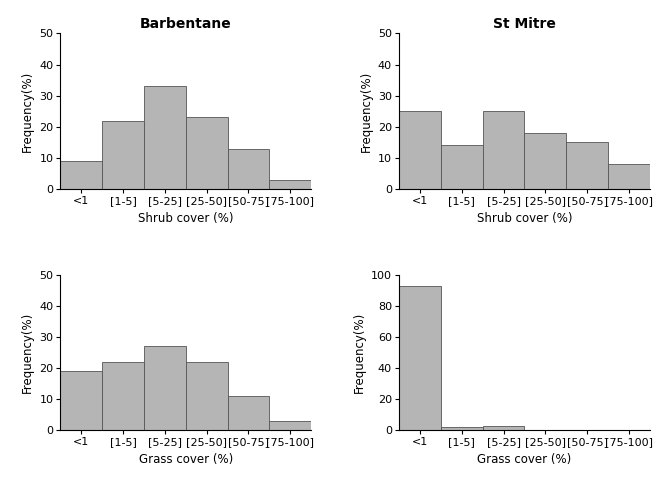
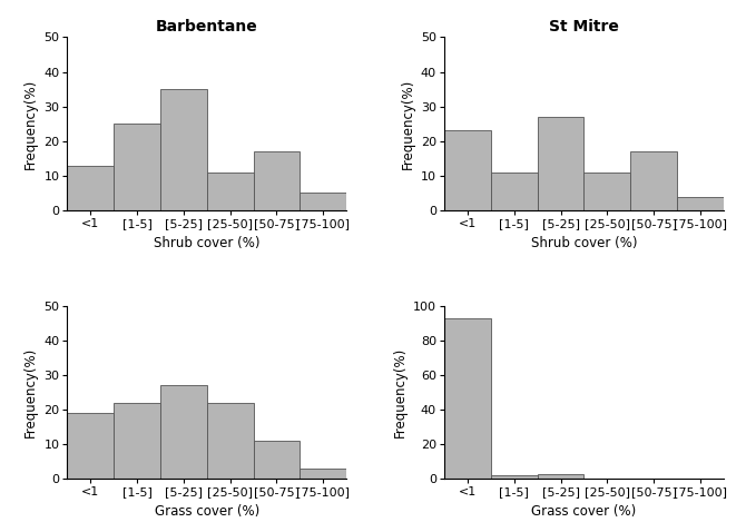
Barbentane/<1: 9 -> 13
Barbentane/[1-5]: 22 -> 25
Barbentane/[5-25]: 33 -> 35
Barbentane/[25-50]: 23 -> 11
Barbentane/[50-75]: 13 -> 17
Barbentane/[75-100]: 3 -> 5
St Mitre/<1: 25 -> 23
St Mitre/[1-5]: 14 -> 11
St Mitre/[5-25]: 25 -> 27
St Mitre/[25-50]: 18 -> 11
St Mitre/[50-75]: 15 -> 17
St Mitre/[75-100]: 8 -> 4
